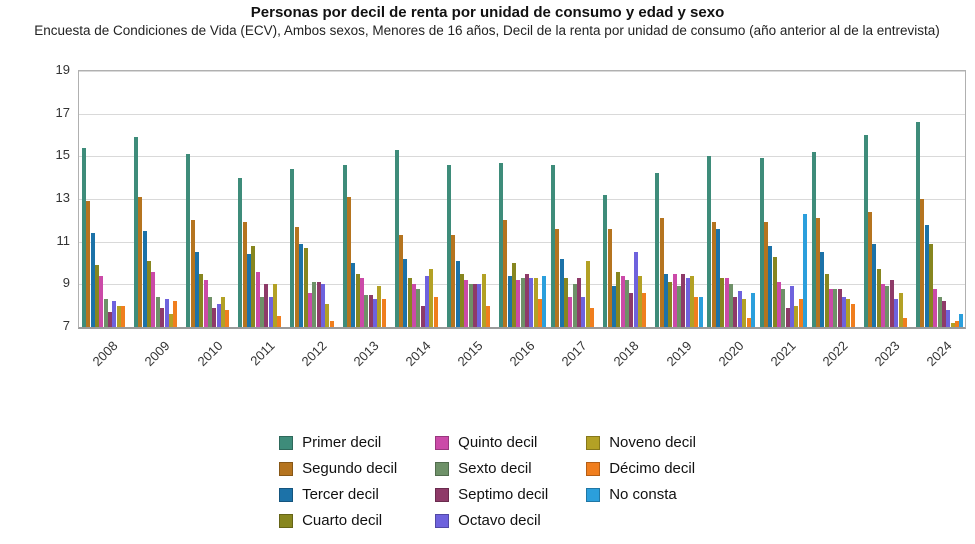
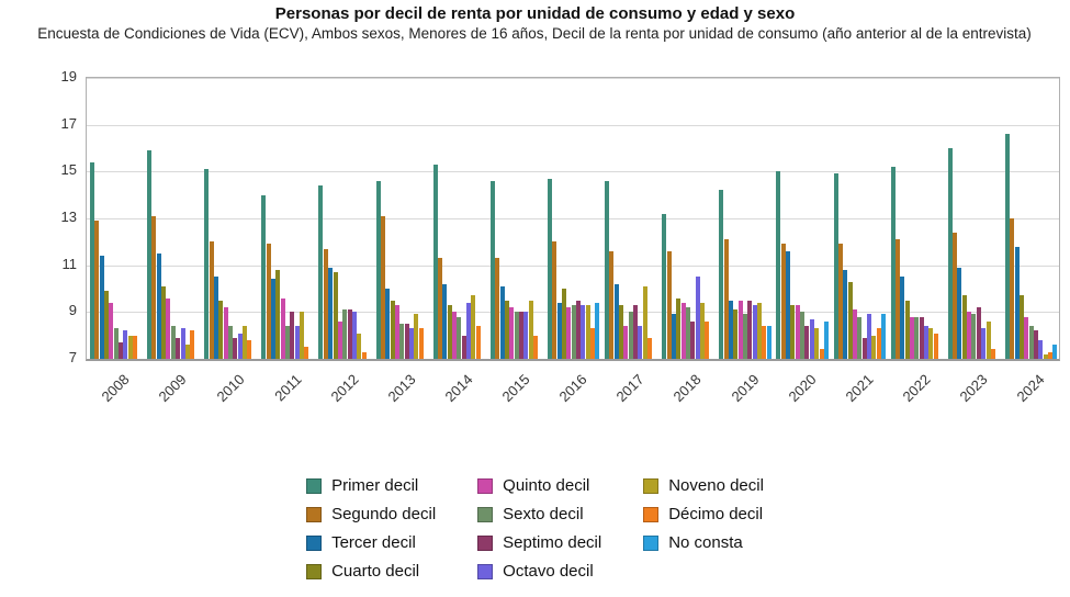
No consta/2021: 12.3 -> 8.9
Cuarto decil/2024: 10.9 -> 9.7
